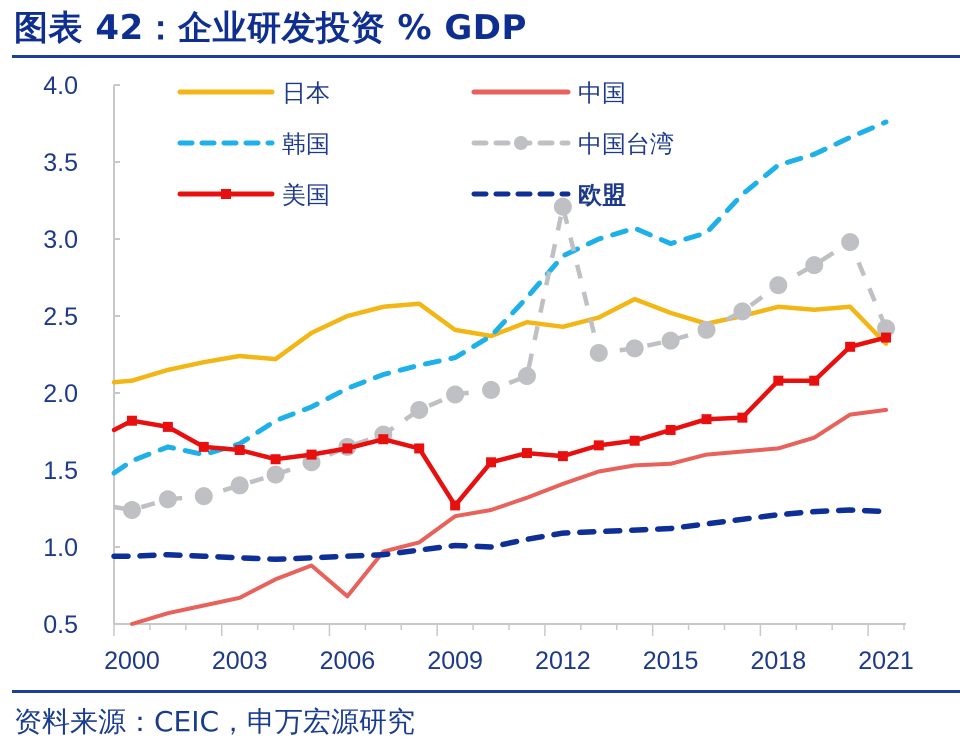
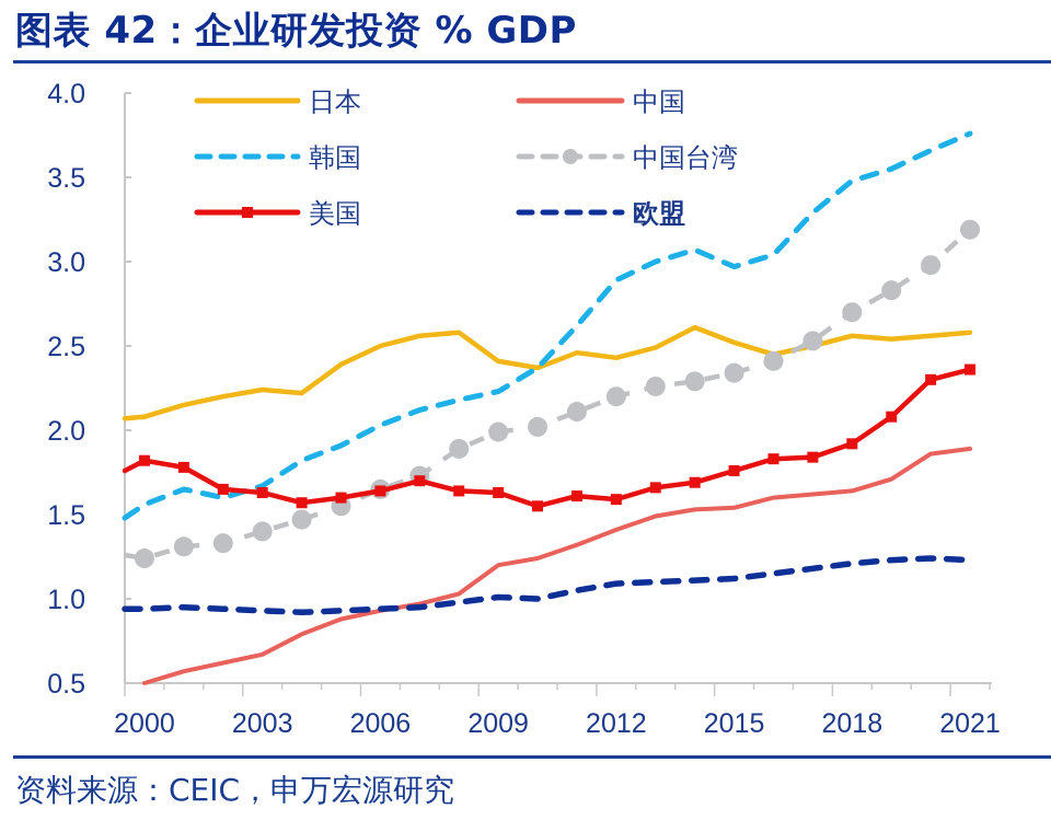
中国/2006: 0.68 -> 0.93
美国/2009: 1.27 -> 1.63
中国台湾/2012: 3.21 -> 2.20
美国/2018: 2.08 -> 1.92
日本/2021: 2.32 -> 2.58
中国台湾/2021: 2.42 -> 3.19
